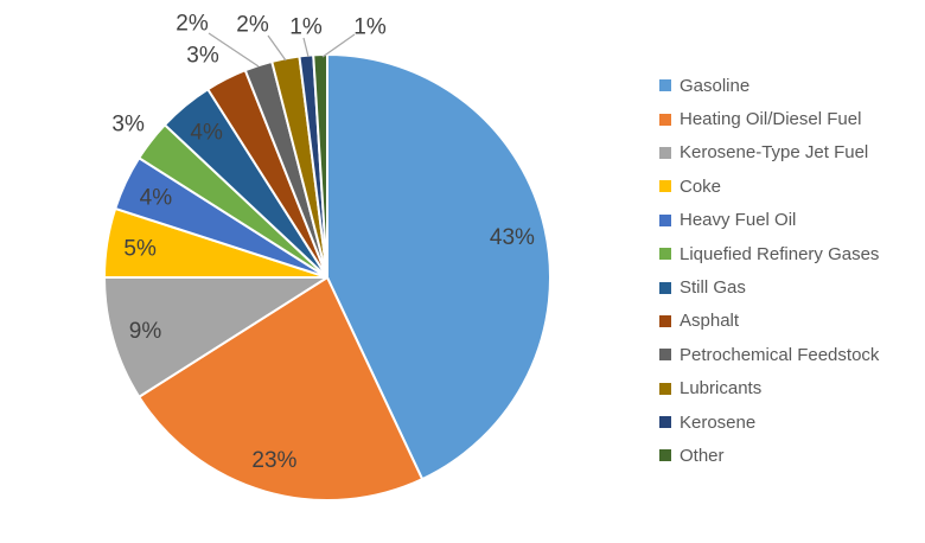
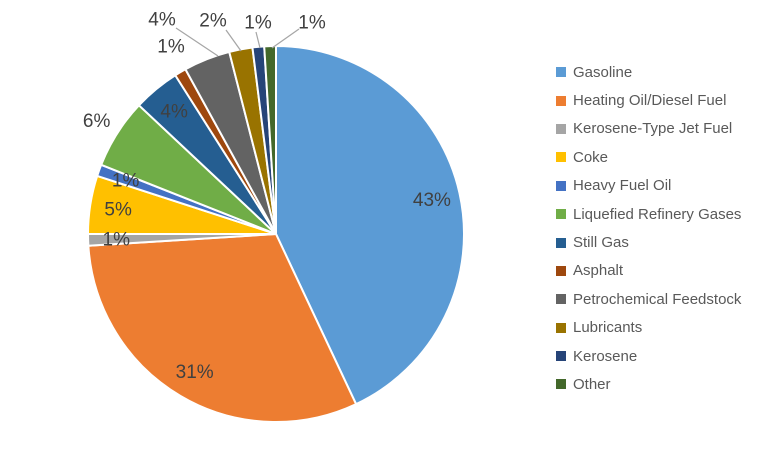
Heating Oil/Diesel Fuel: 23% -> 31%
Kerosene-Type Jet Fuel: 9% -> 1%
Heavy Fuel Oil: 4% -> 1%
Liquefied Refinery Gases: 3% -> 6%
Asphalt: 3% -> 1%
Petrochemical Feedstock: 2% -> 4%
